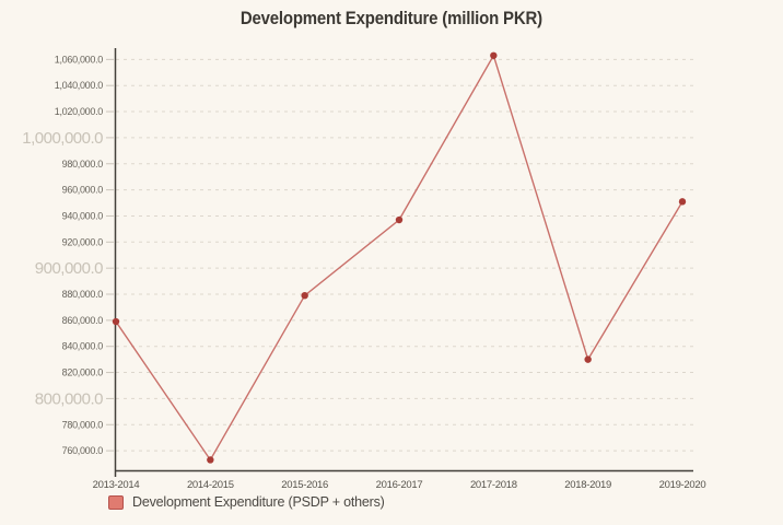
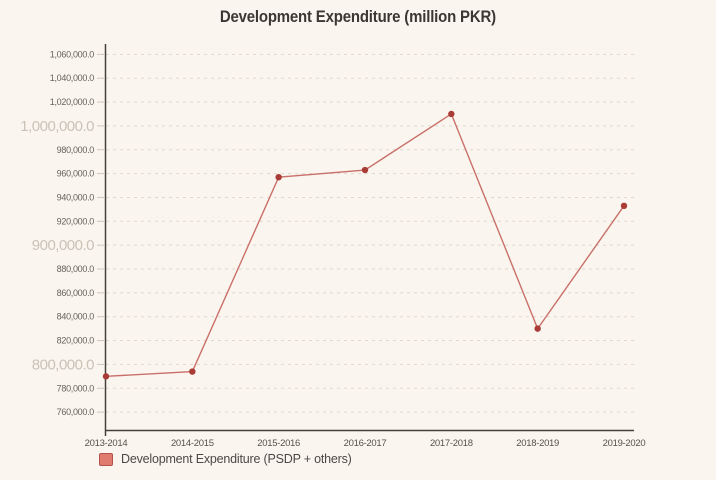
2013-2014: 859000 -> 790000
2014-2015: 753000 -> 794000
2015-2016: 879000 -> 957000
2016-2017: 937000 -> 963000
2017-2018: 1063000 -> 1010000
2019-2020: 951000 -> 933000
